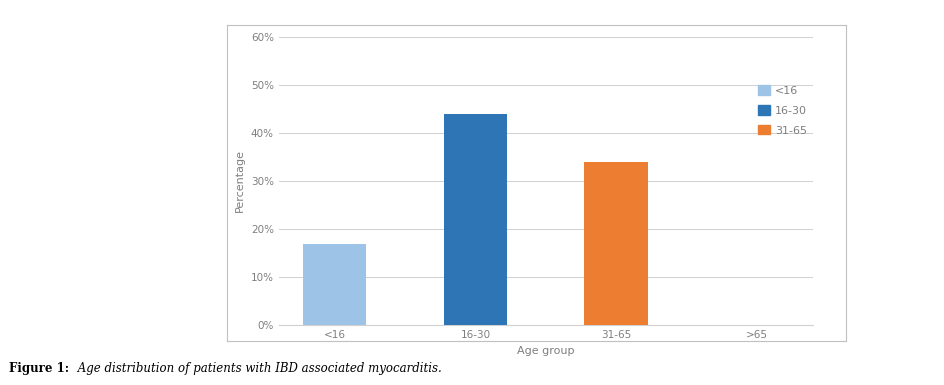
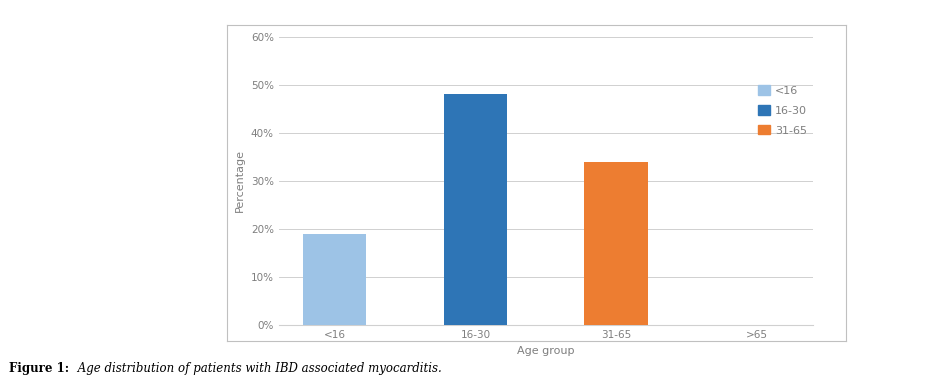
<16: 17% -> 19%
16-30: 44% -> 48%
